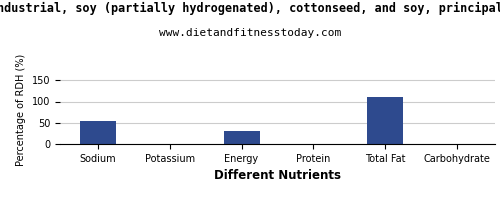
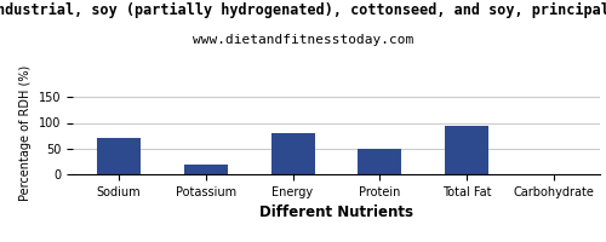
Sodium: 55 -> 70
Potassium: 1 -> 20
Energy: 31 -> 80
Protein: 1 -> 50
Total Fat: 110 -> 95
